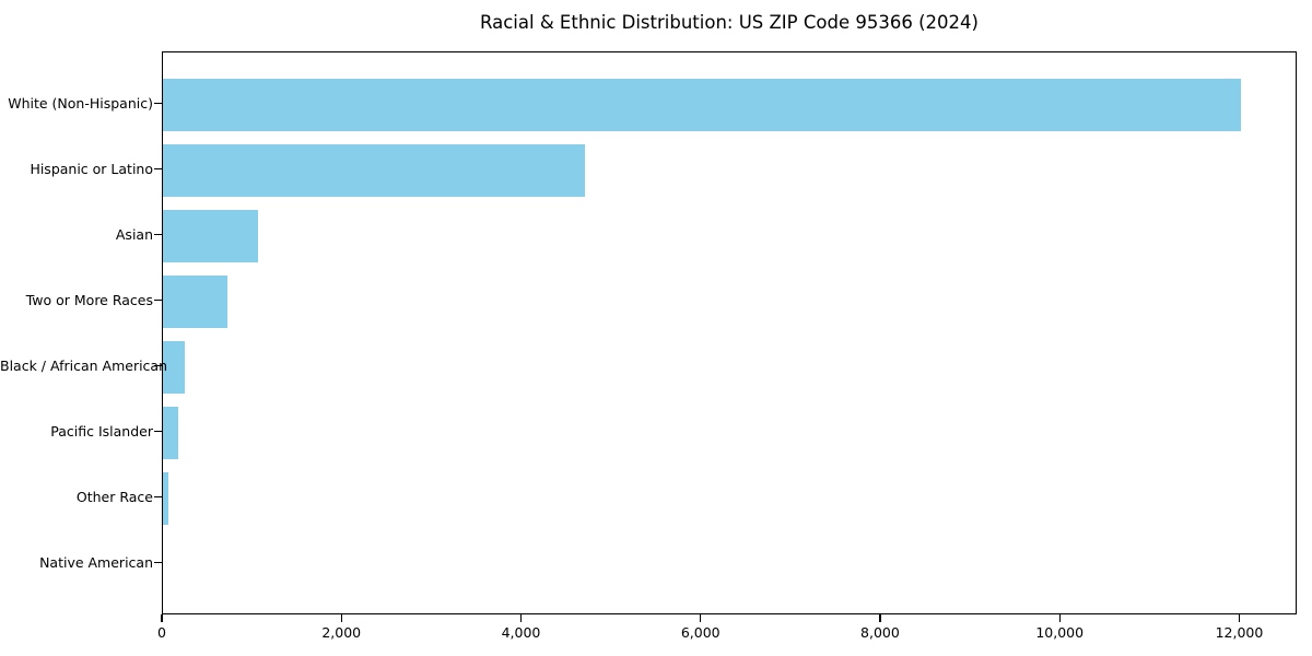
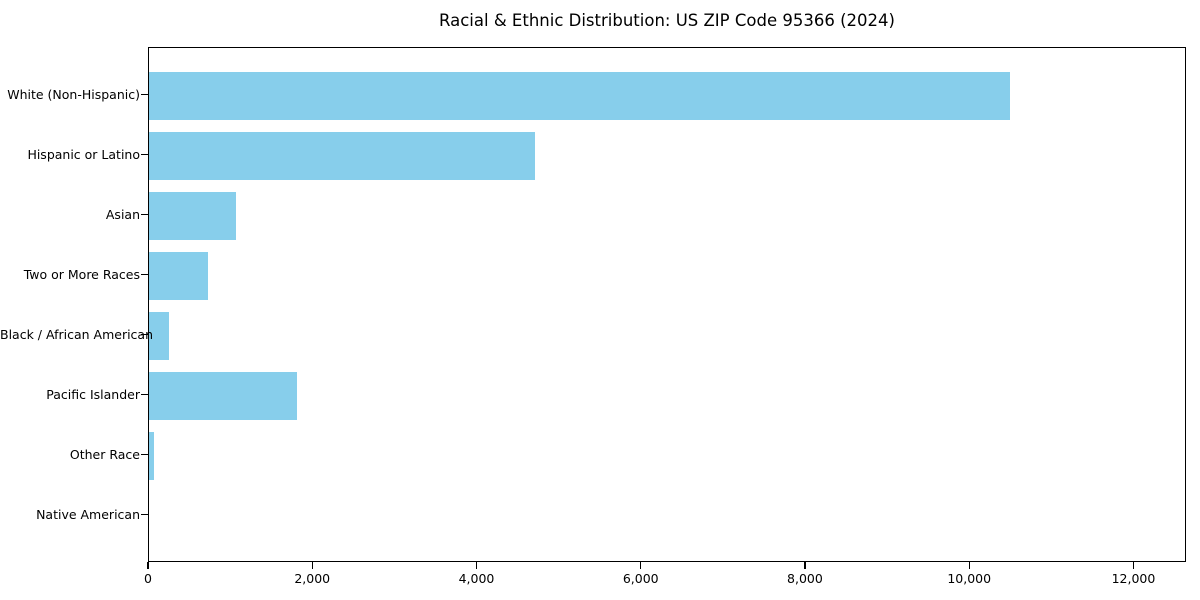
White (Non-Hispanic): 12000 -> 10500
Pacific Islander: 200 -> 1800
